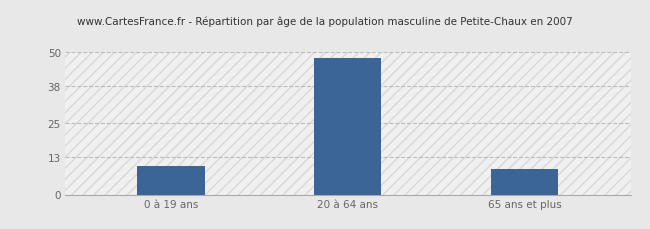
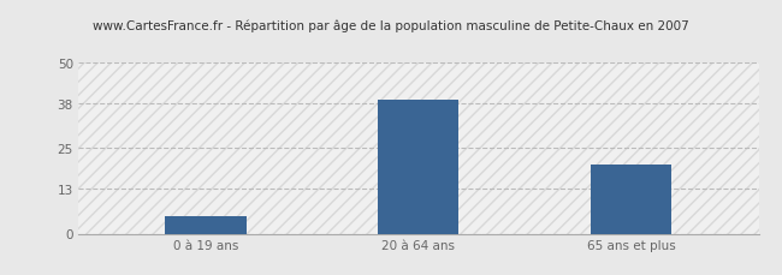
0 à 19 ans: 10 -> 5
20 à 64 ans: 48 -> 39
65 ans et plus: 9 -> 20
